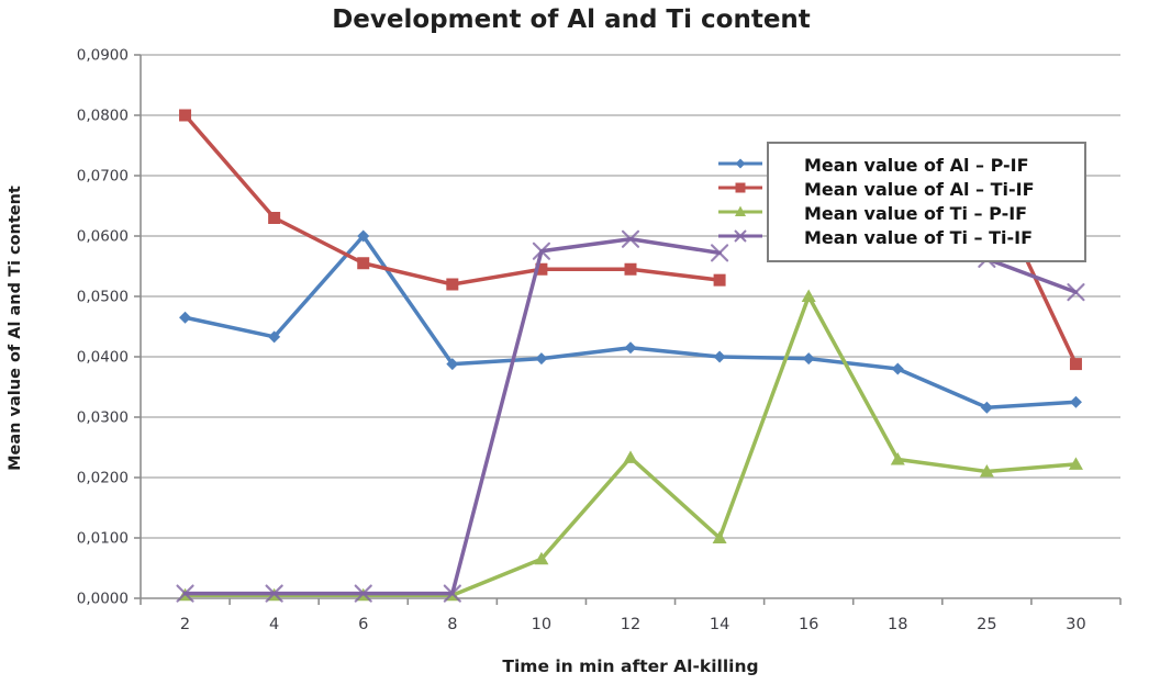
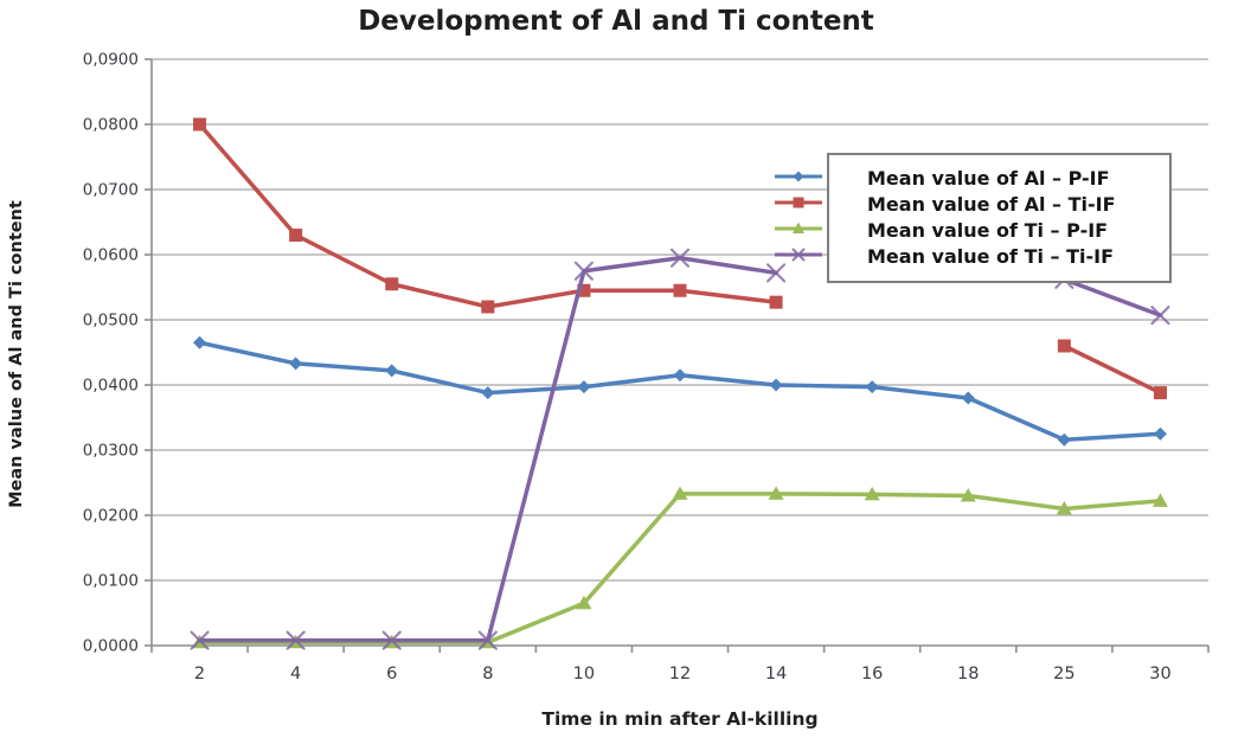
Mean value of Al – P-IF/6: 0,06 -> 0,04
Mean value of Ti – P-IF/14: 0,01 -> 0,02
Mean value of Ti – P-IF/16: 0,05 -> 0,02
Mean value of Al – Ti-IF/25: 0,07 -> 0,05
